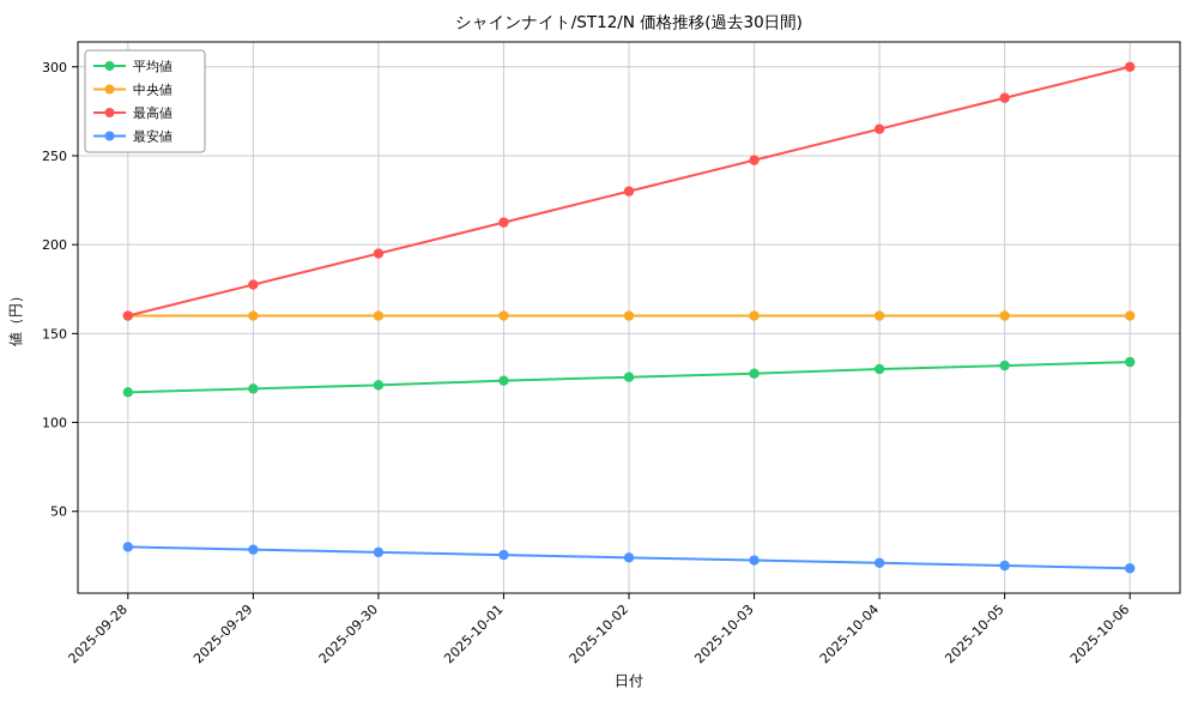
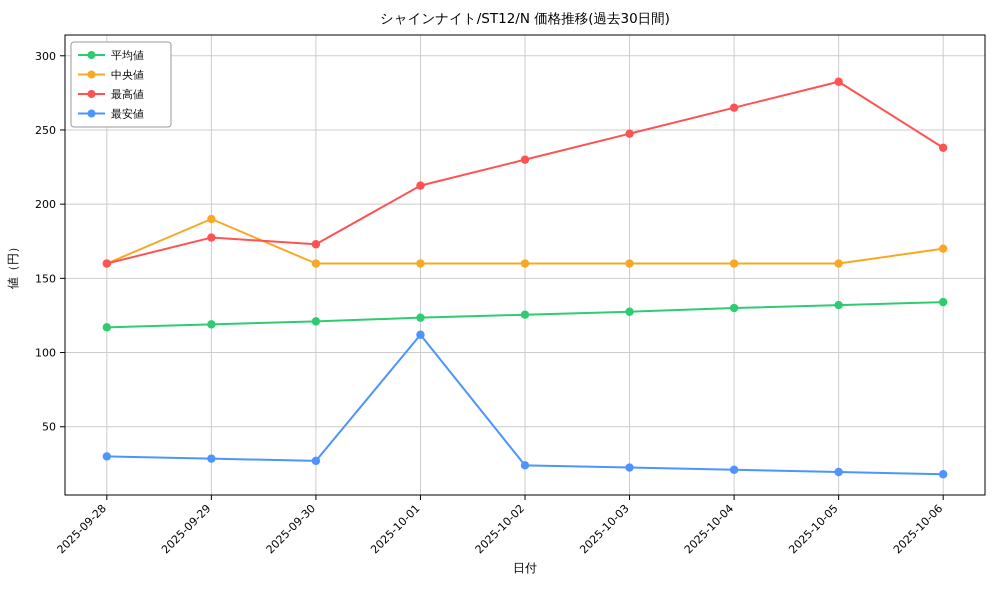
中央値/2025-09-29: 160 -> 190
最高値/2025-09-30: 195 -> 173
最安値/2025-10-01: 26 -> 112
中央値/2025-10-06: 160 -> 170
最高値/2025-10-06: 300 -> 238
